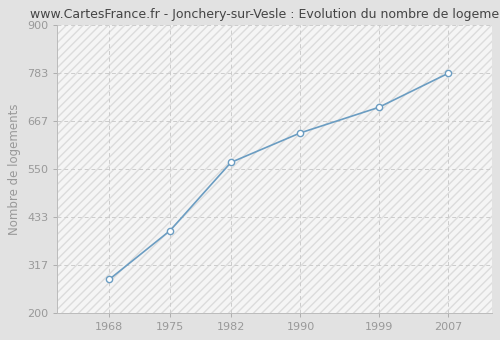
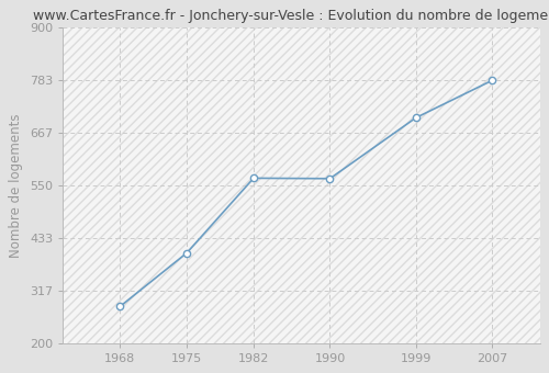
1990: 638 -> 565
